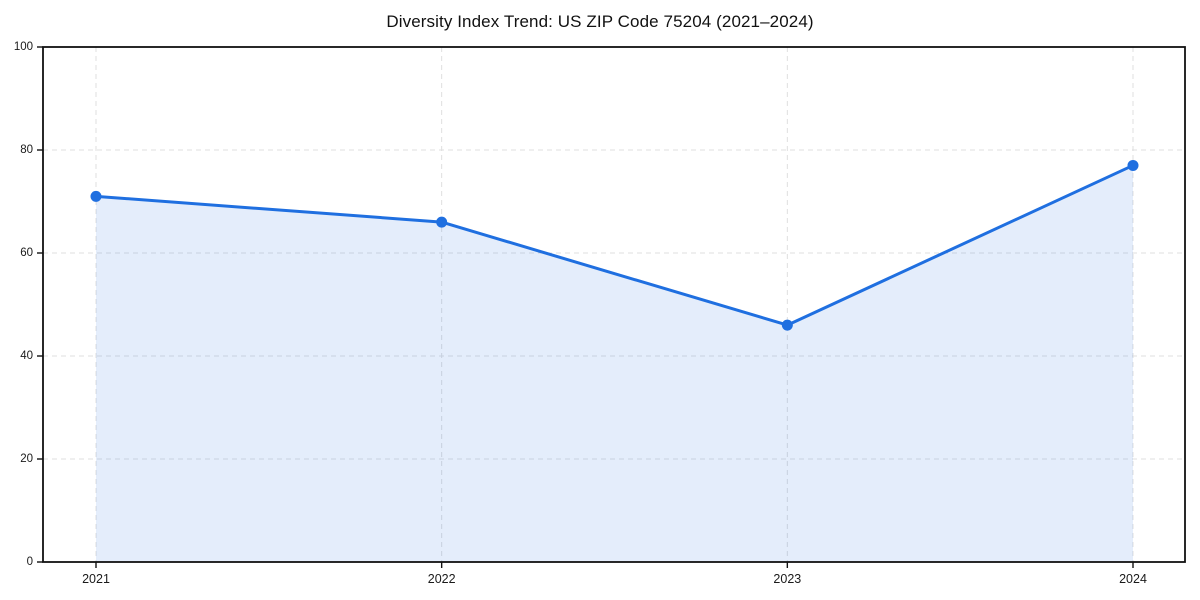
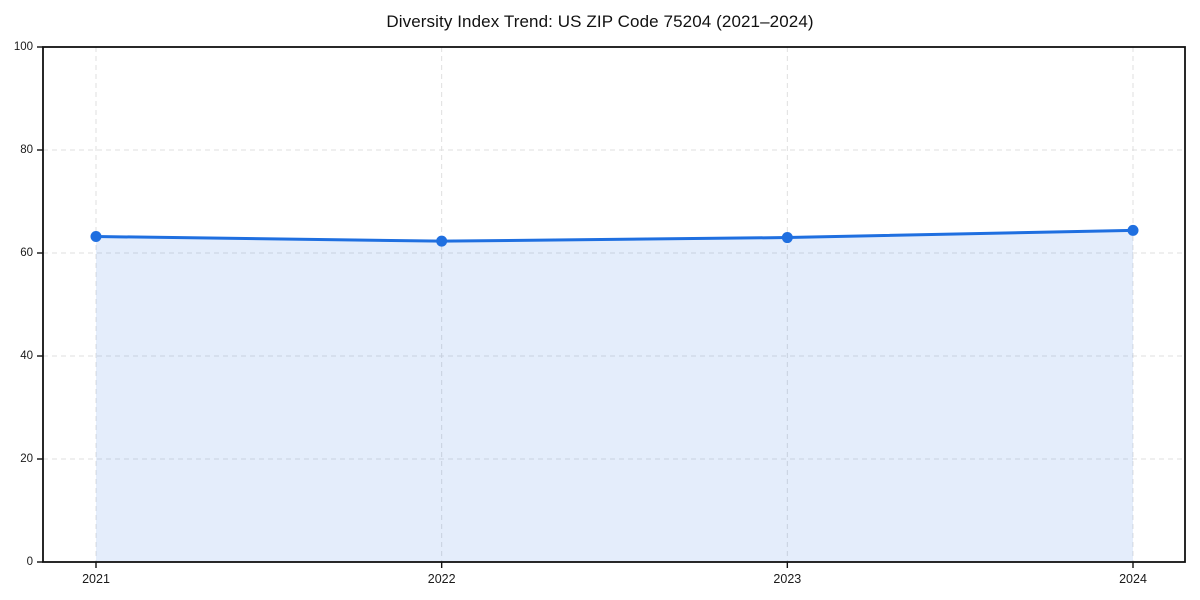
2021: 71 -> 63
2022: 66 -> 62
2023: 46 -> 63
2024: 77 -> 64
